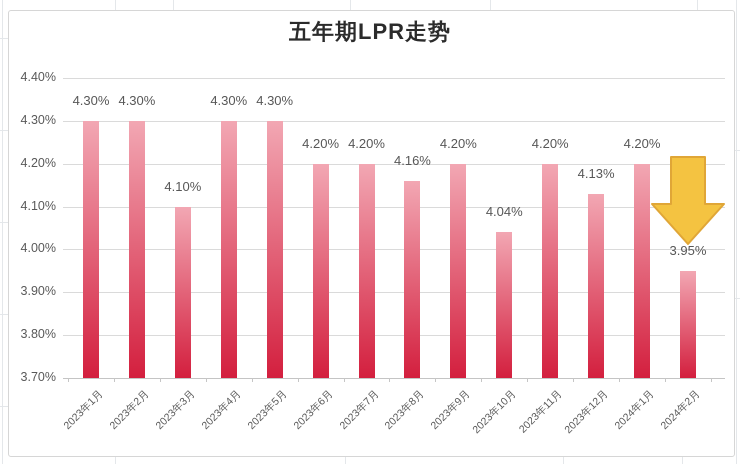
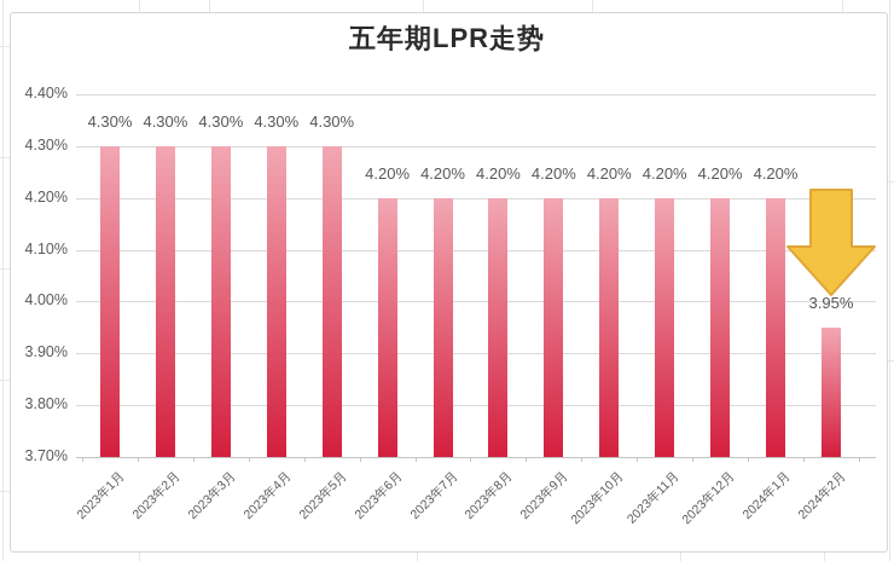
2023年3月: 4.10% -> 4.30%
2023年8月: 4.16% -> 4.20%
2023年10月: 4.04% -> 4.20%
2023年12月: 4.13% -> 4.20%
